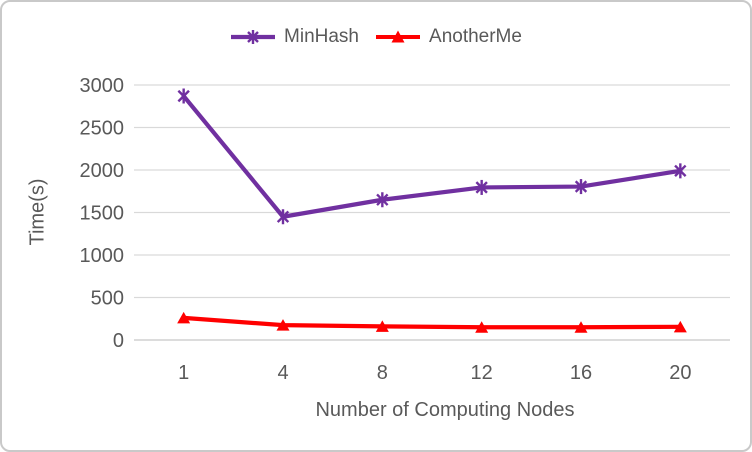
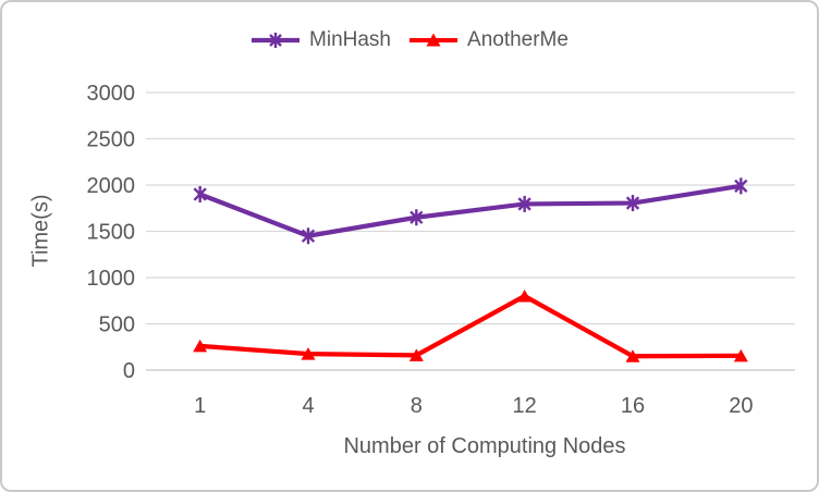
MinHash/1: 2900 -> 1900
AnotherMe/12: 200 -> 800
